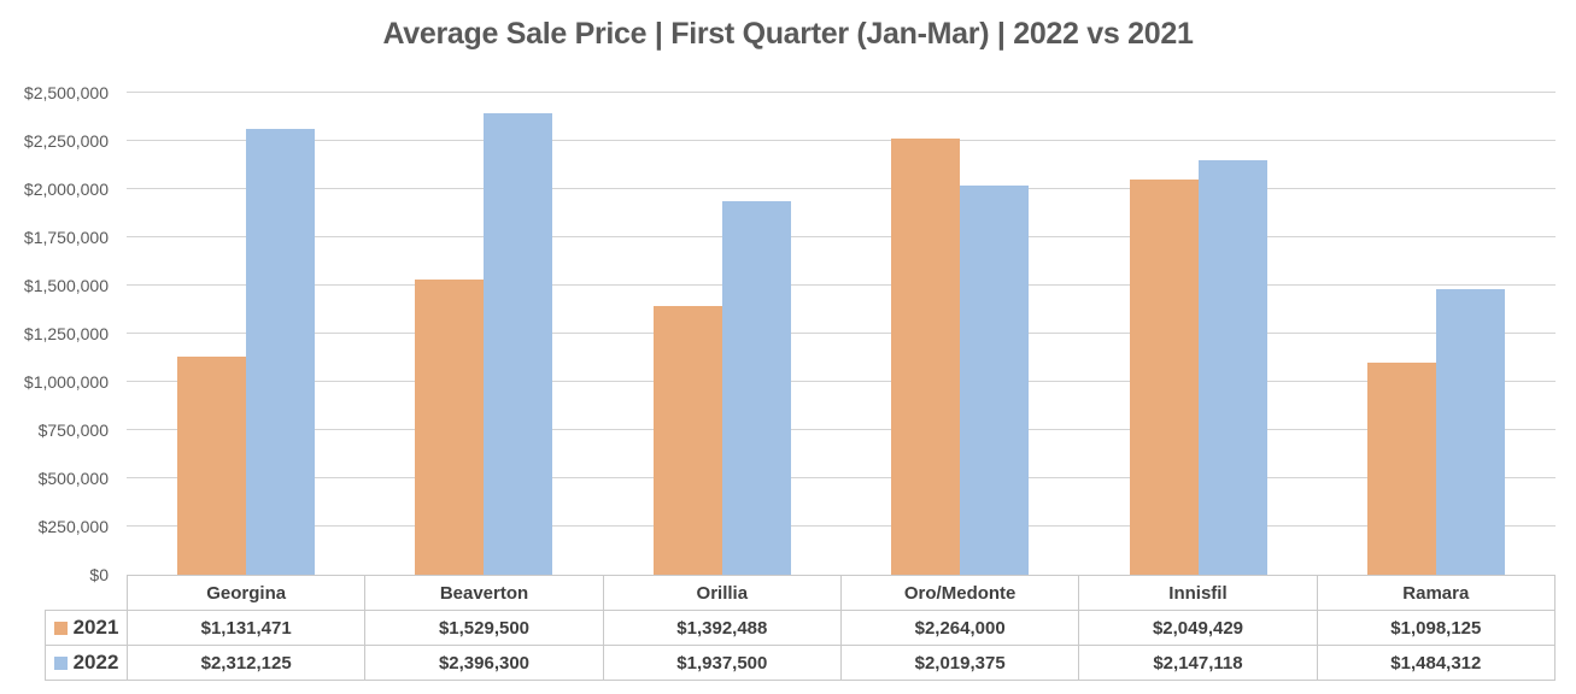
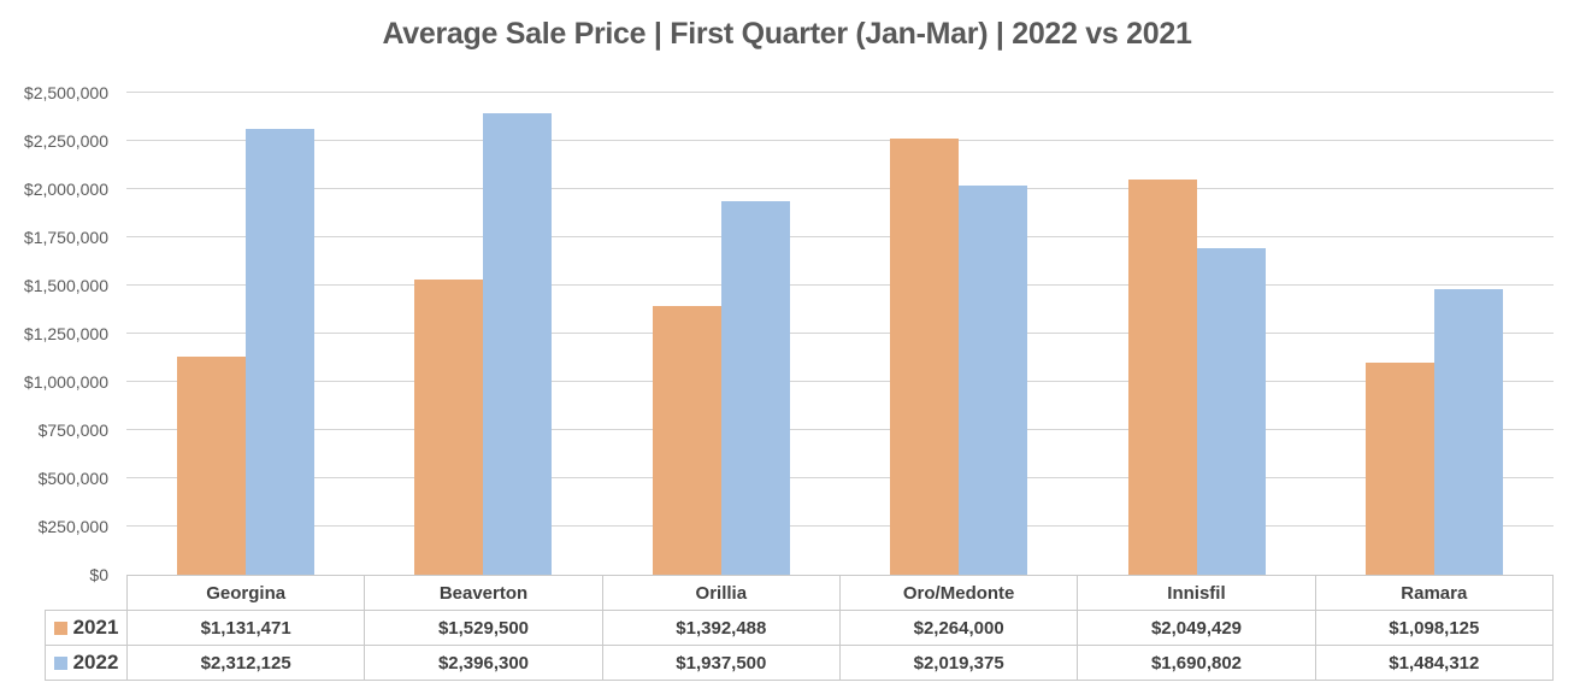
2022/Innisfil: $2,147,118 -> $1,690,802
